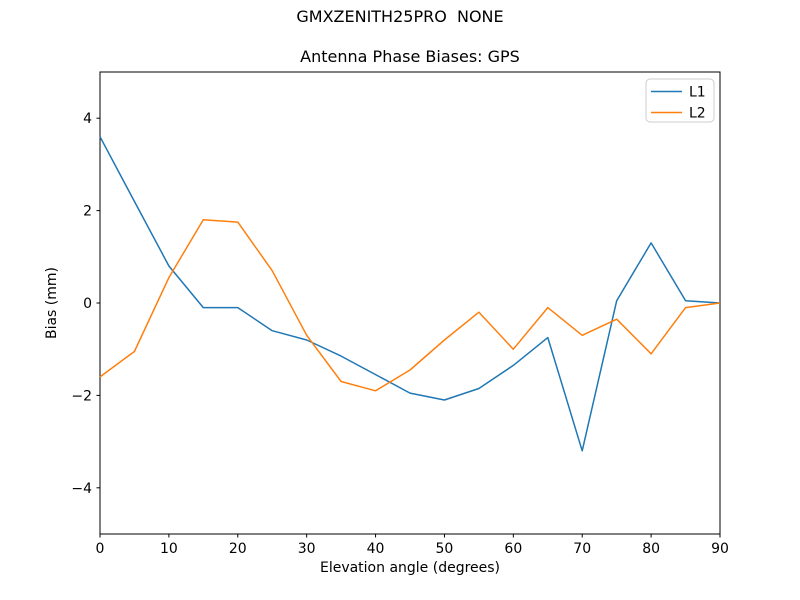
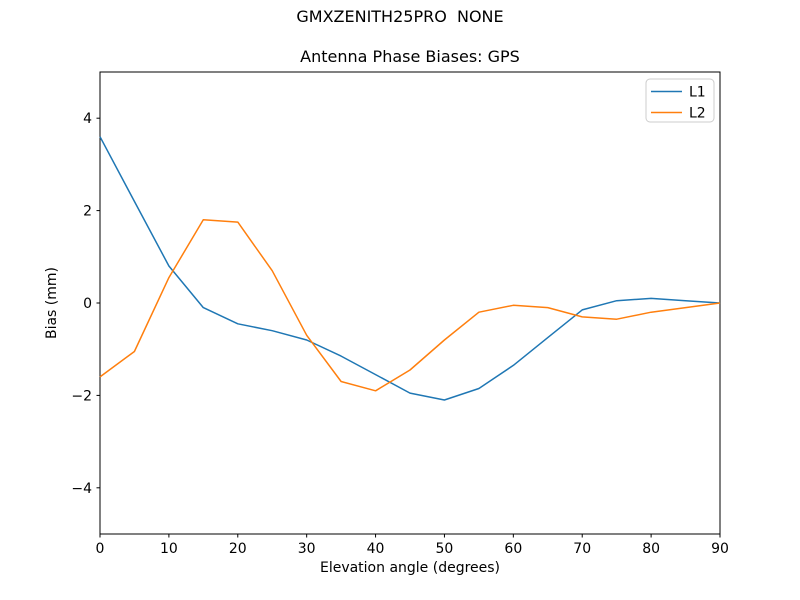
L1/20: -0.1 -> -0.5
L2/60: -1.0 -> -0.1
L1/70: -3.2 -> -0.1
L2/70: -0.7 -> -0.3
L1/80: 1.3 -> 0.1
L2/80: -1.1 -> -0.2
